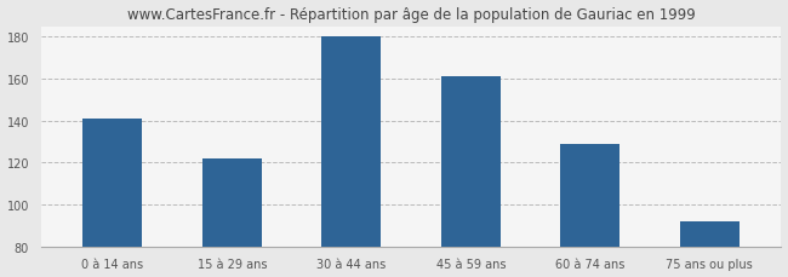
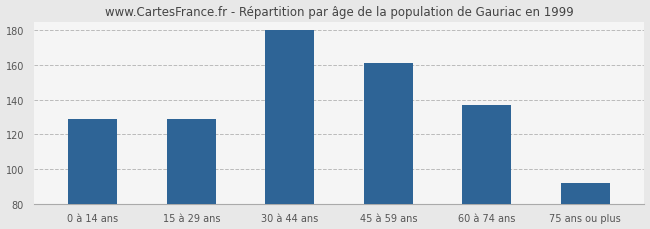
0 à 14 ans: 141 -> 129
15 à 29 ans: 122 -> 129
60 à 74 ans: 129 -> 137
